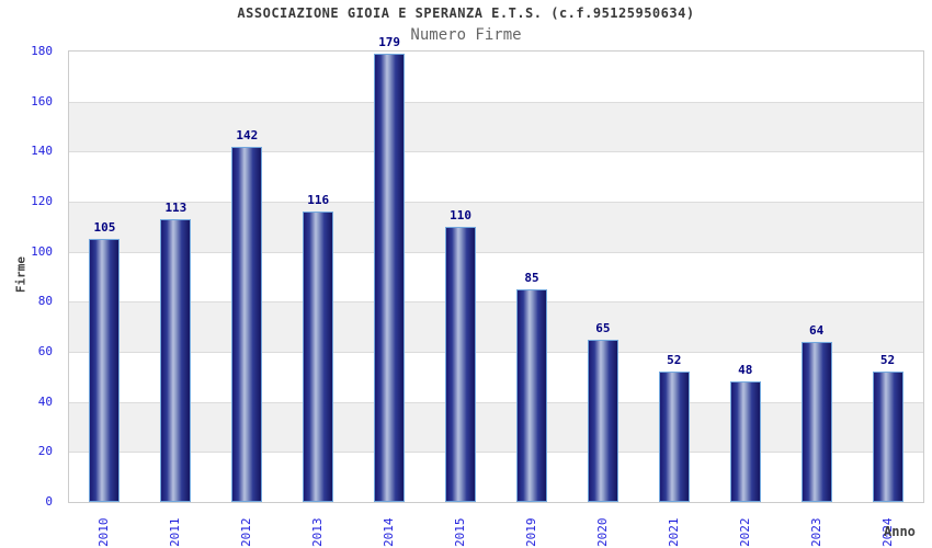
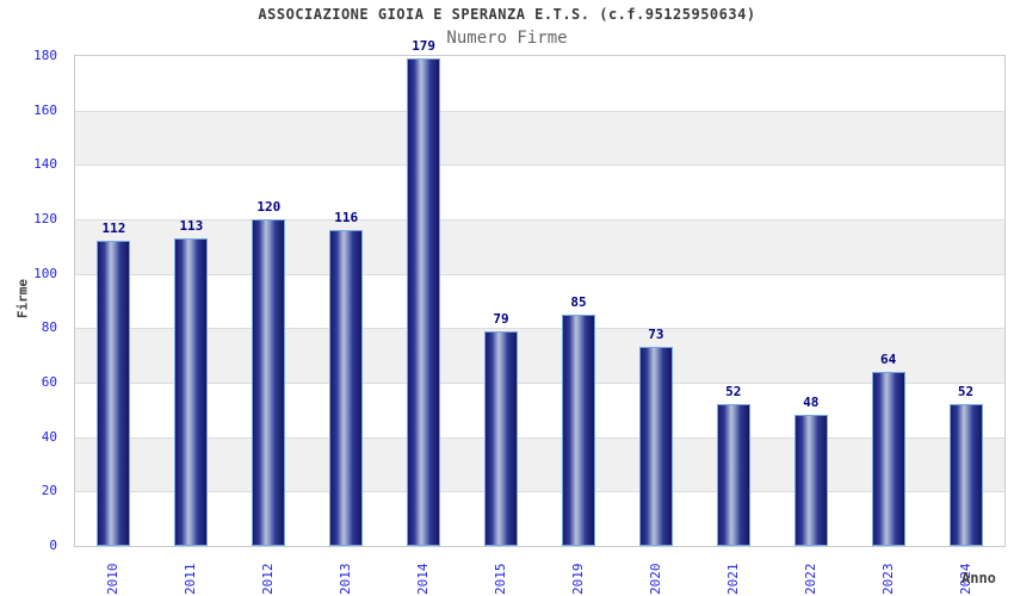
2010: 105 -> 112
2012: 142 -> 120
2015: 110 -> 79
2020: 65 -> 73
